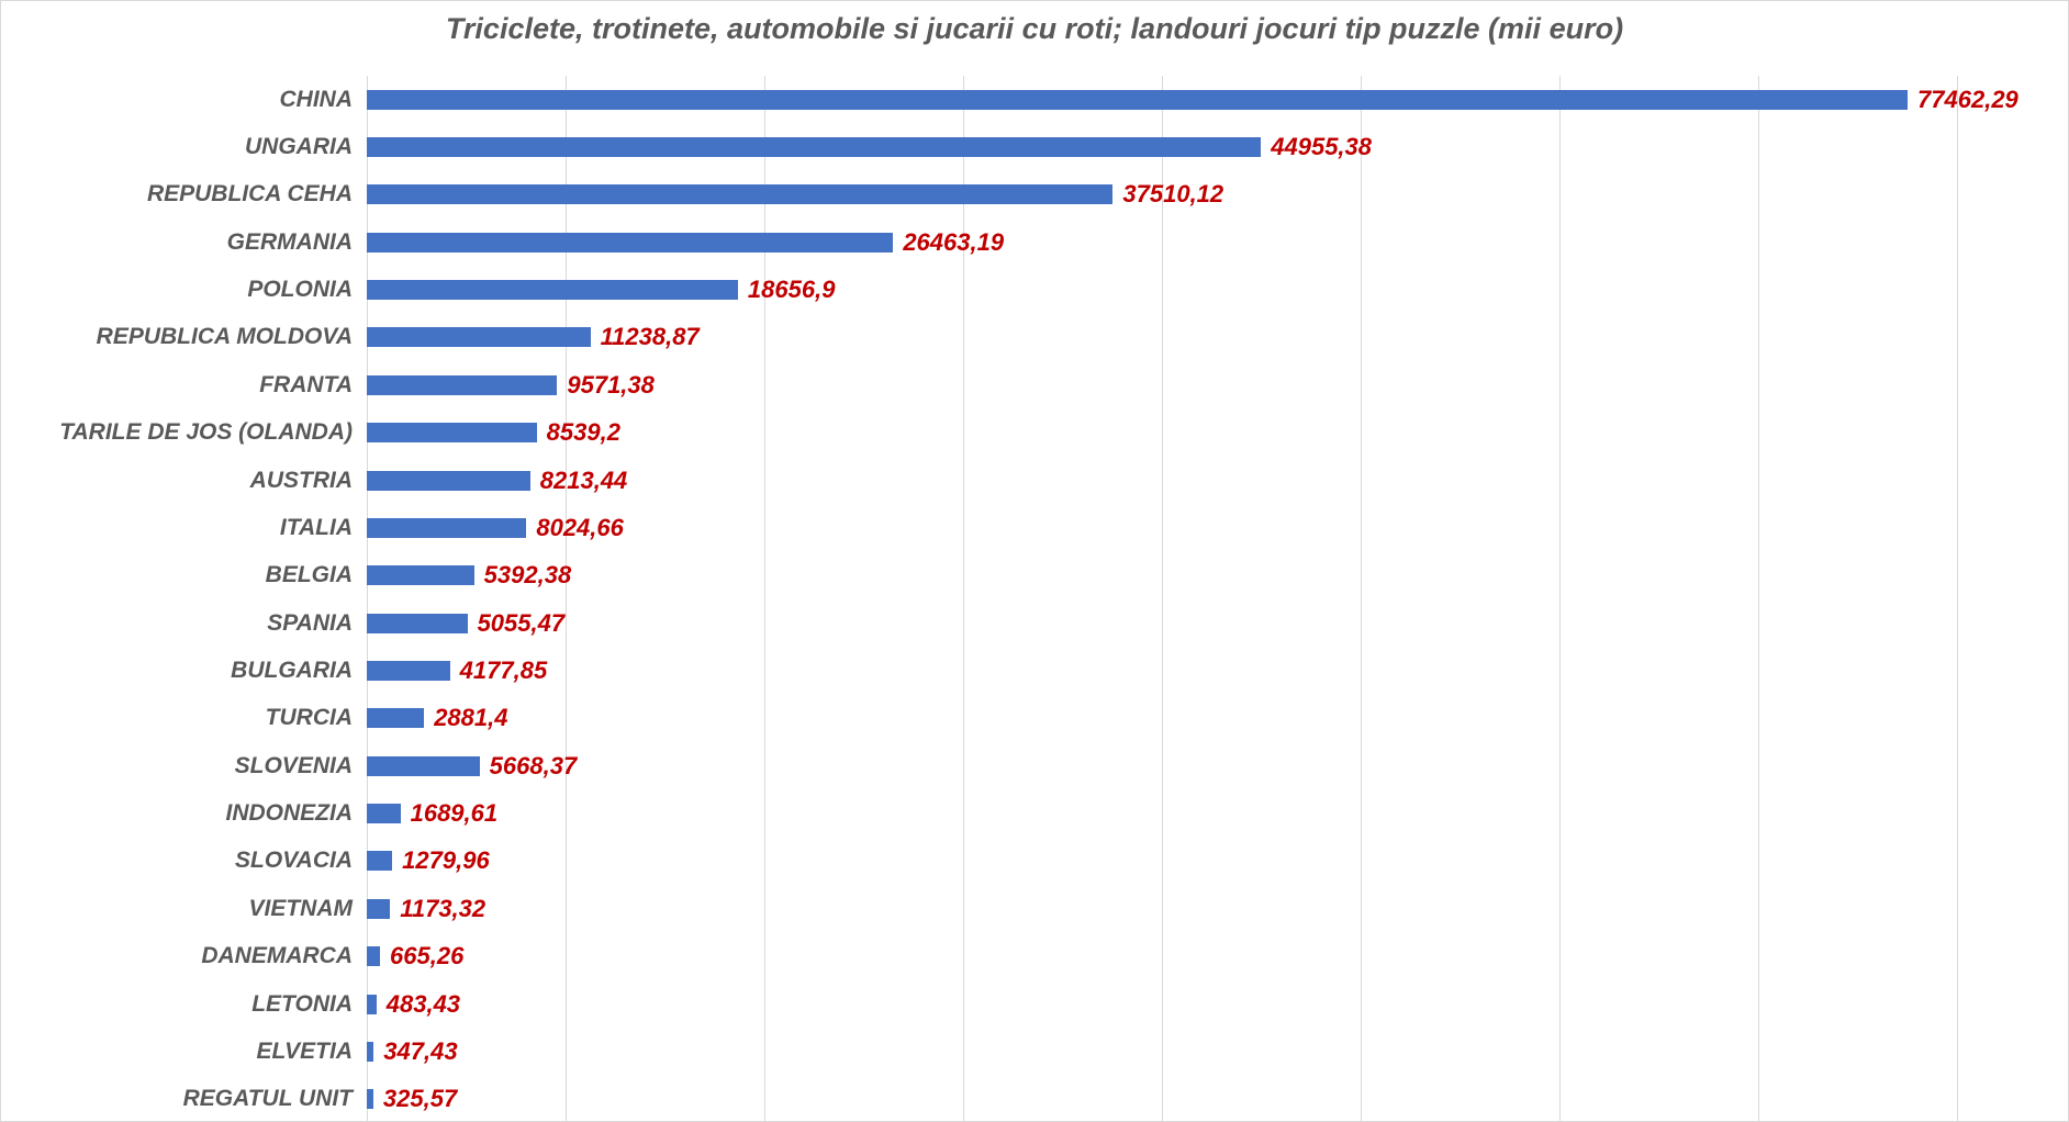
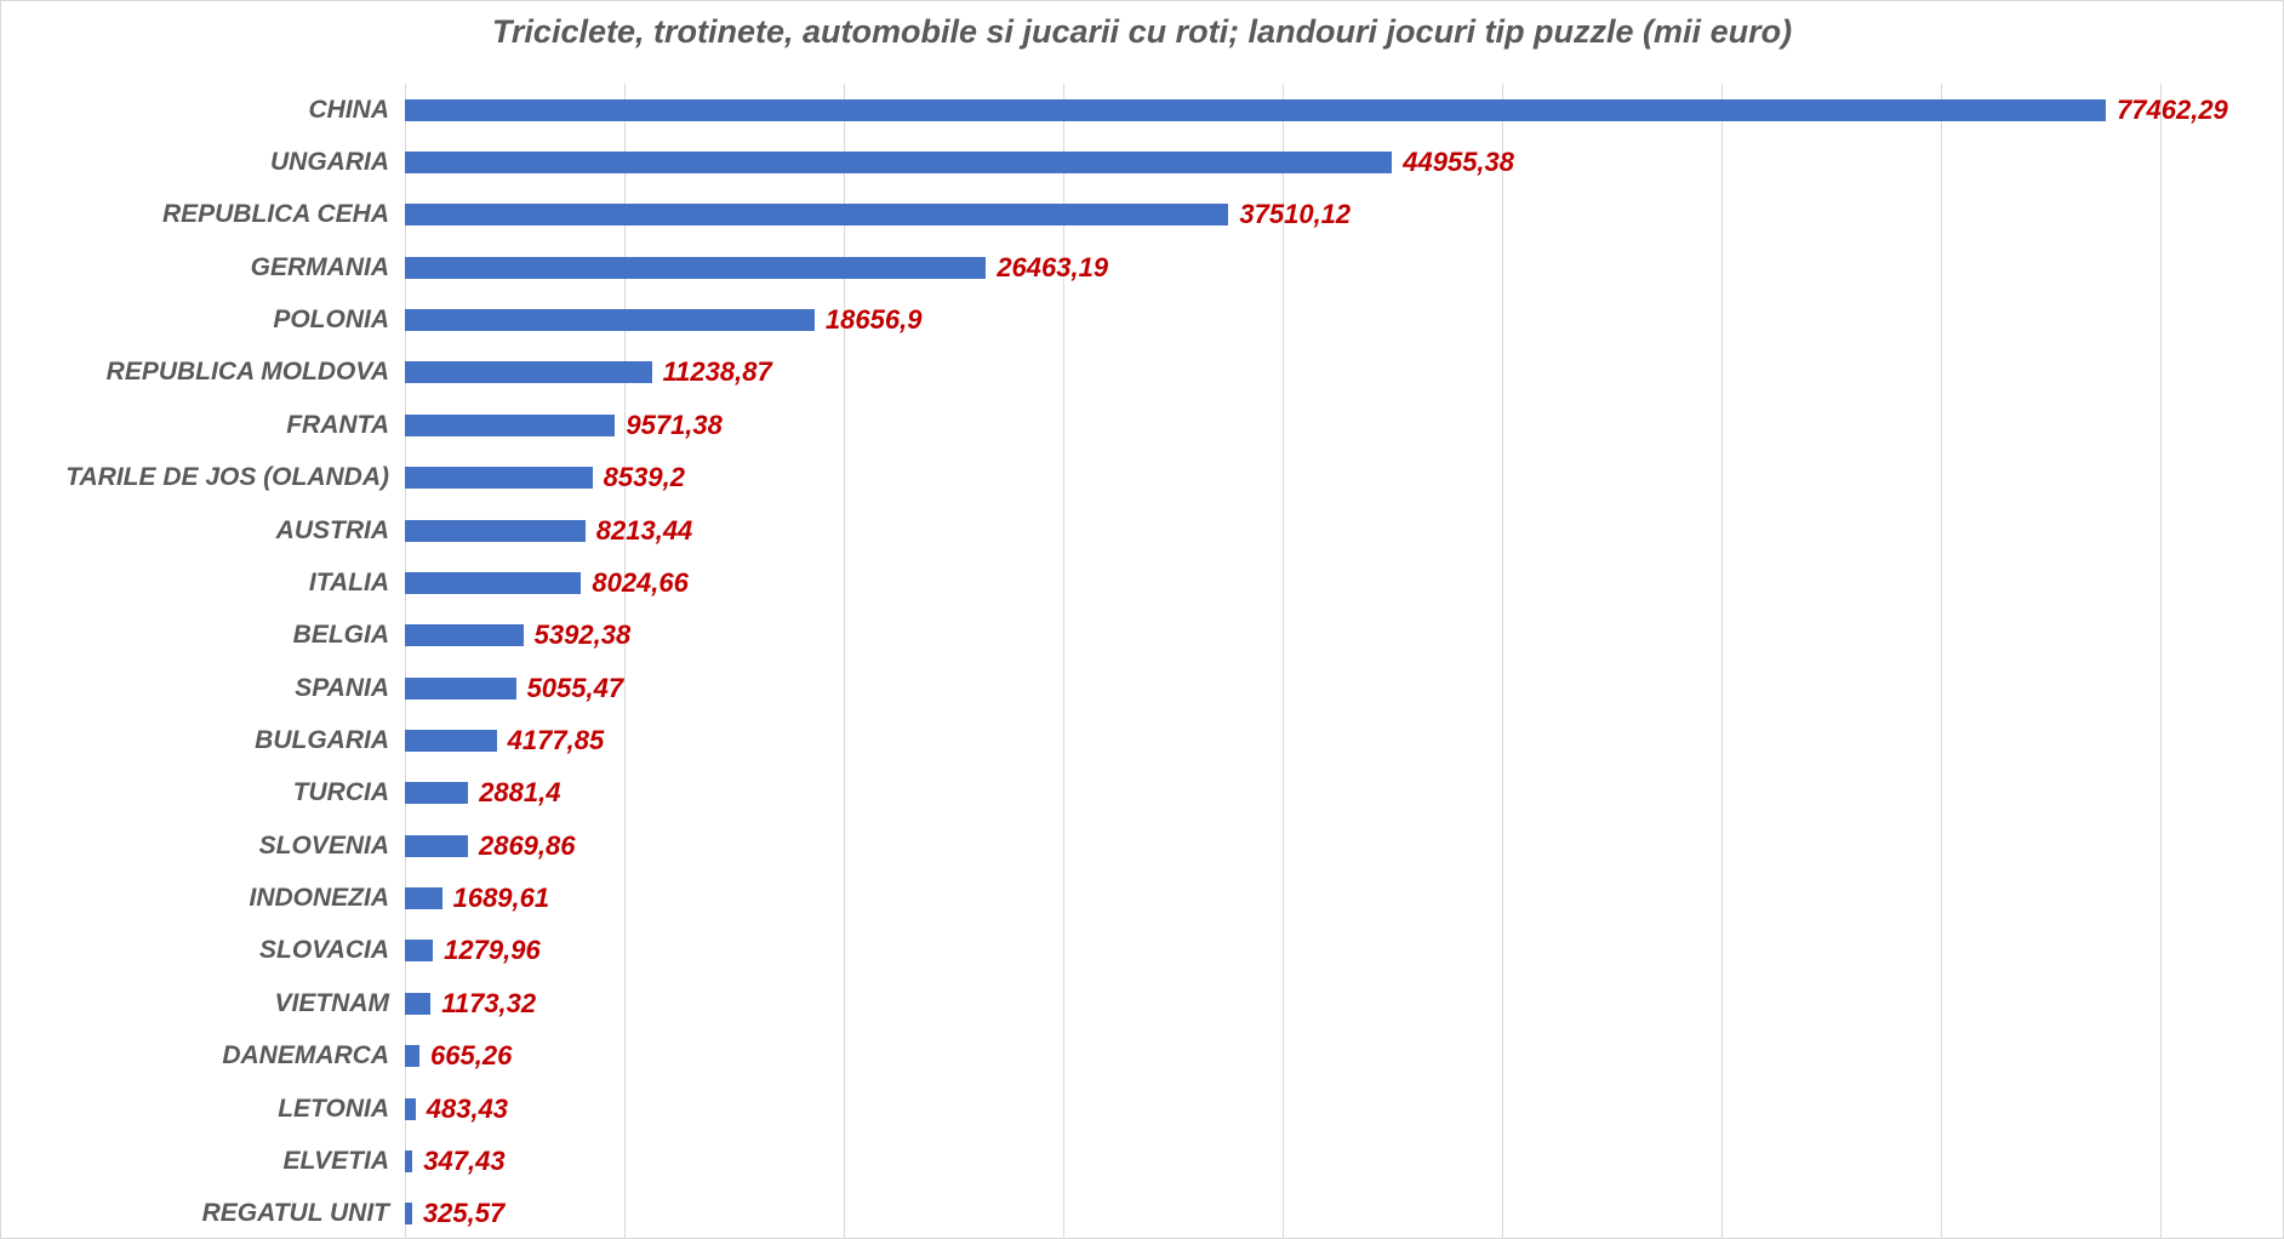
SLOVENIA: 5668,37 -> 2869,86
